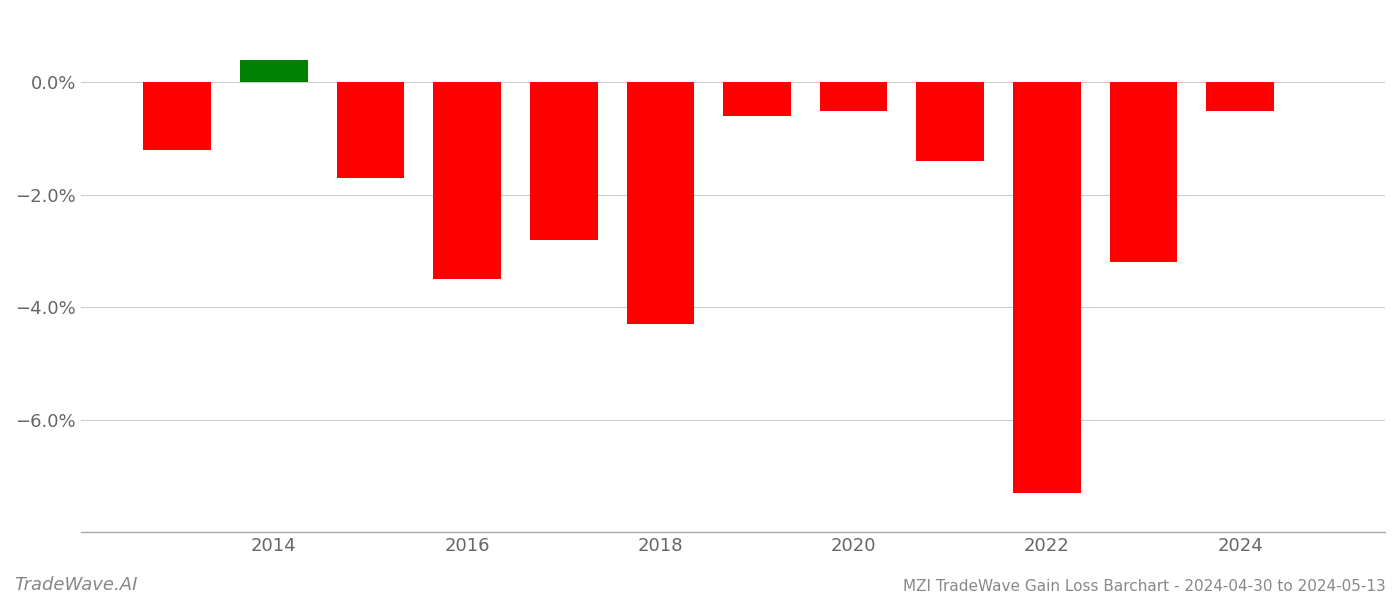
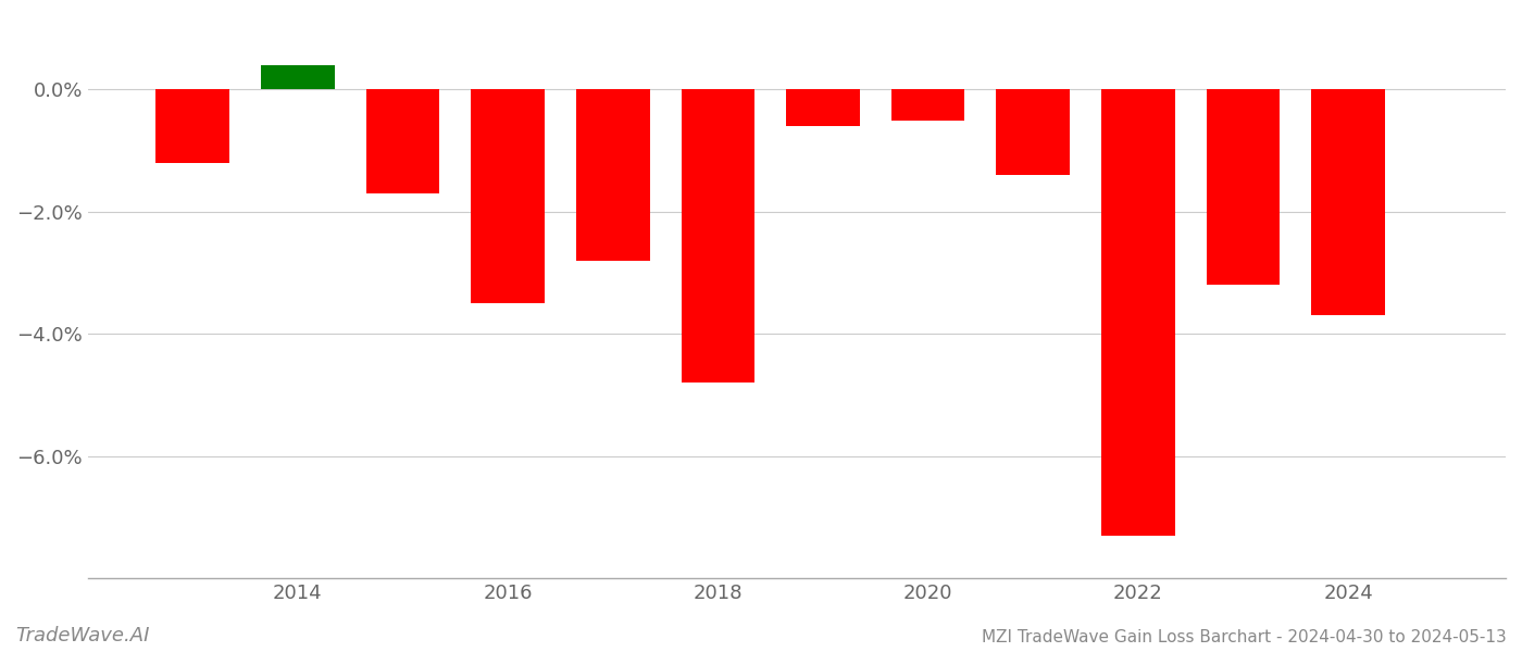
2018: -4.3% -> -4.8%
2024: -0.5% -> -3.7%
